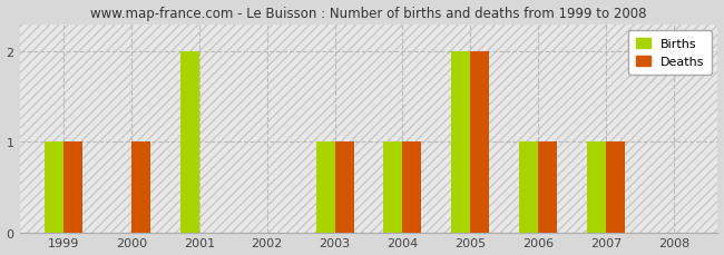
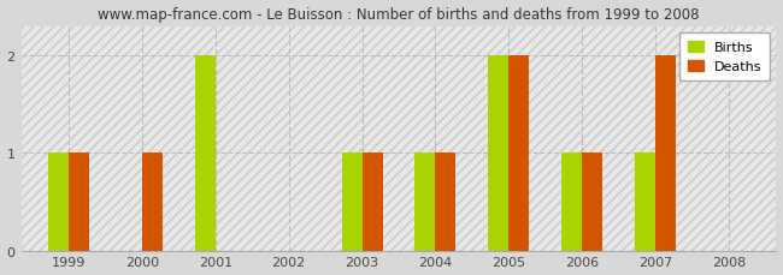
Deaths/2007: 1 -> 2
